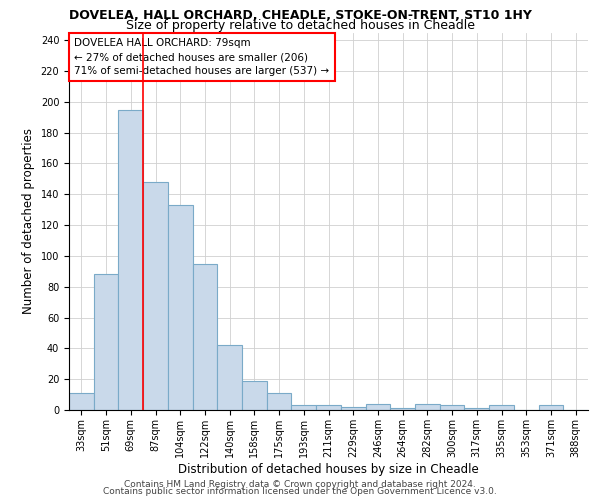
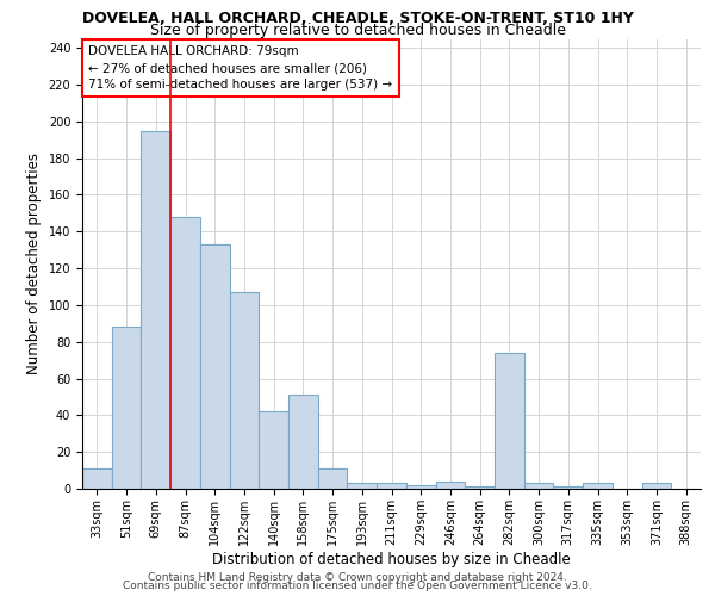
122sqm: 95 -> 107
158sqm: 19 -> 51
282sqm: 4 -> 74
